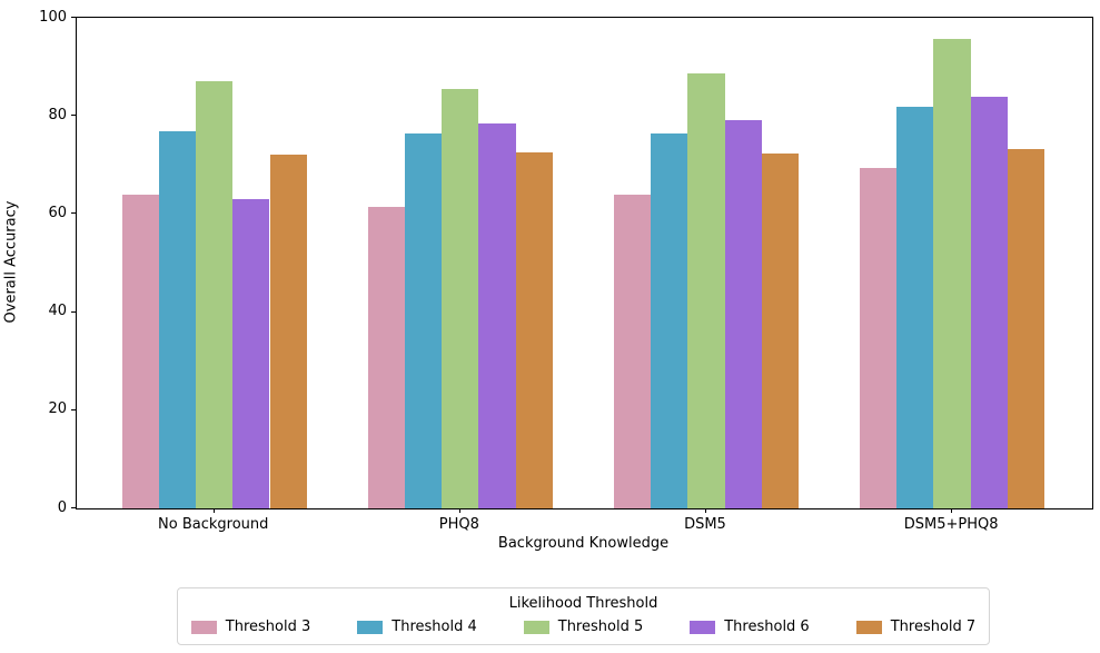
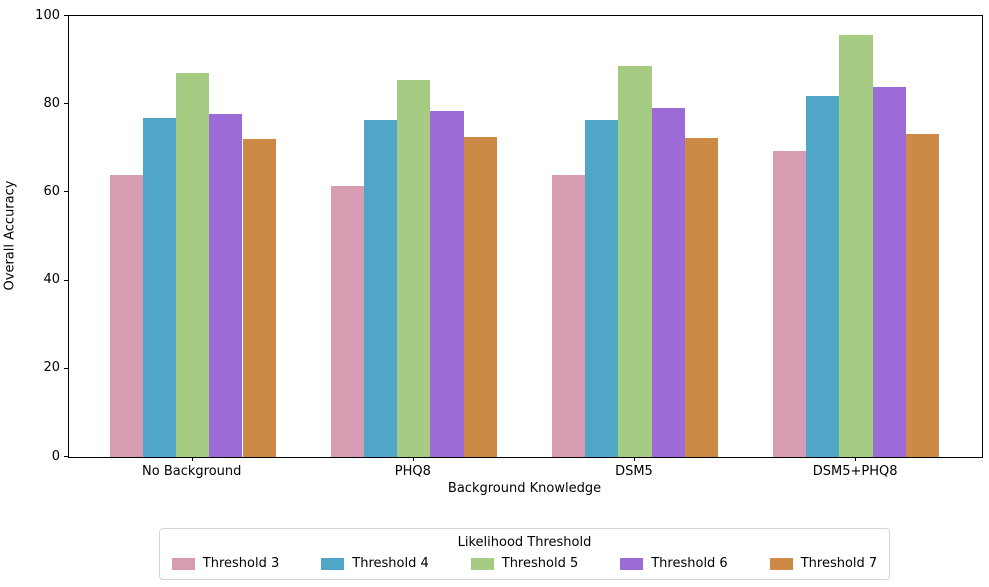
Threshold 6/No Background: 63 -> 78
